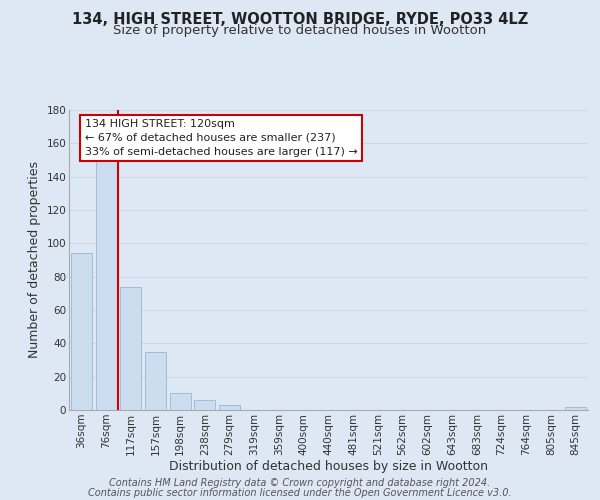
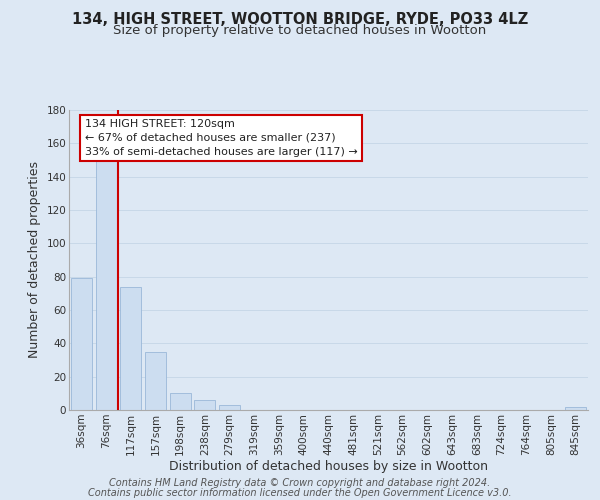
36sqm: 94 -> 79
